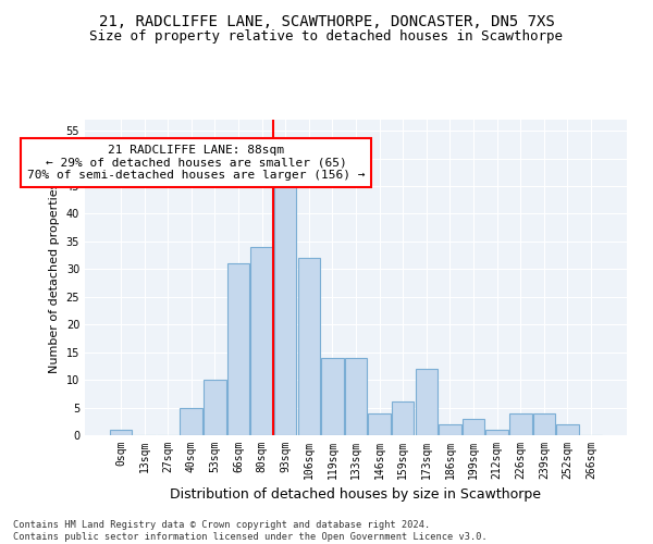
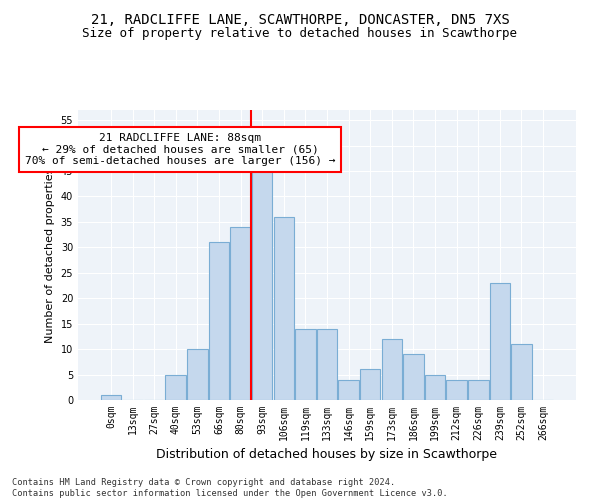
106sqm: 32 -> 36
186sqm: 2 -> 9
199sqm: 3 -> 5
212sqm: 1 -> 4
239sqm: 4 -> 23
252sqm: 2 -> 11
